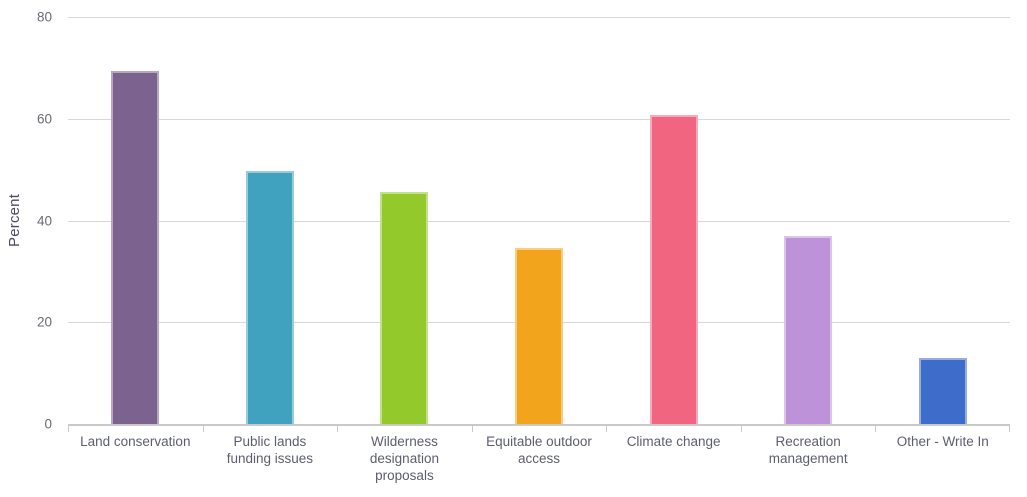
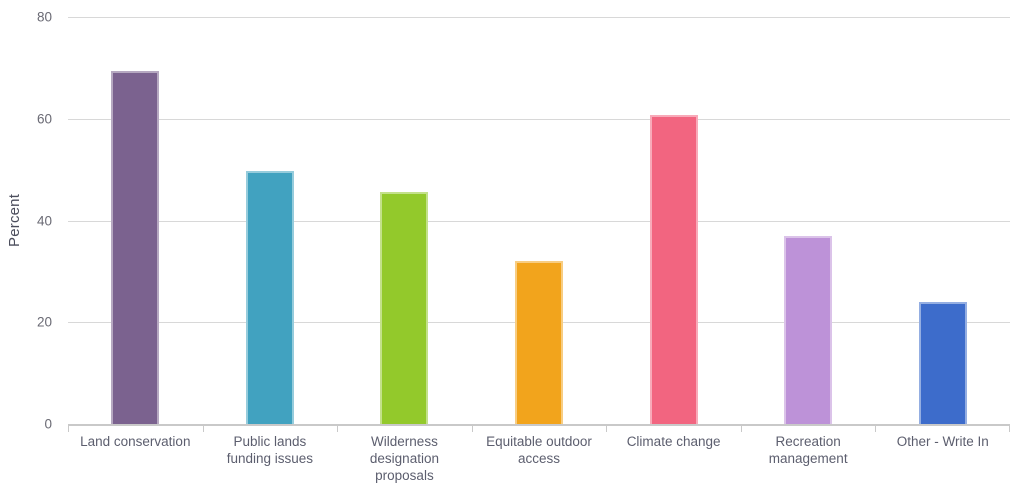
Equitable outdoor access: 35 -> 32
Other - Write In: 13 -> 24
